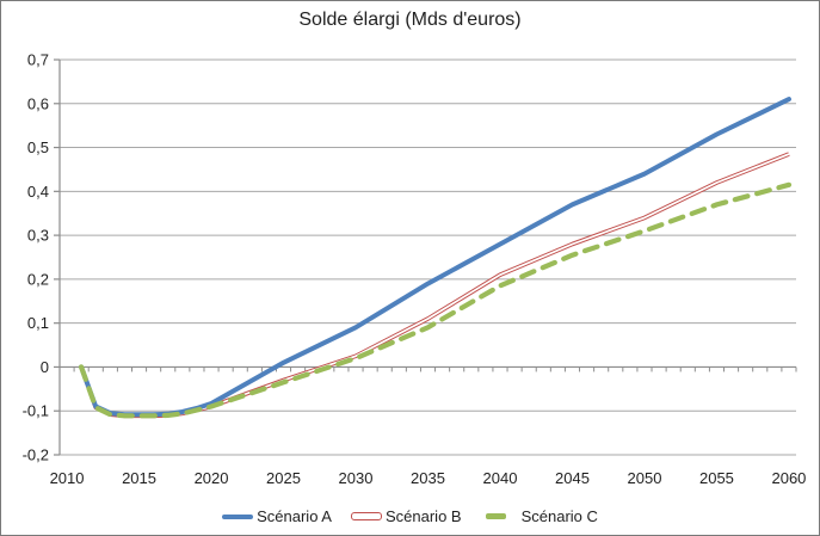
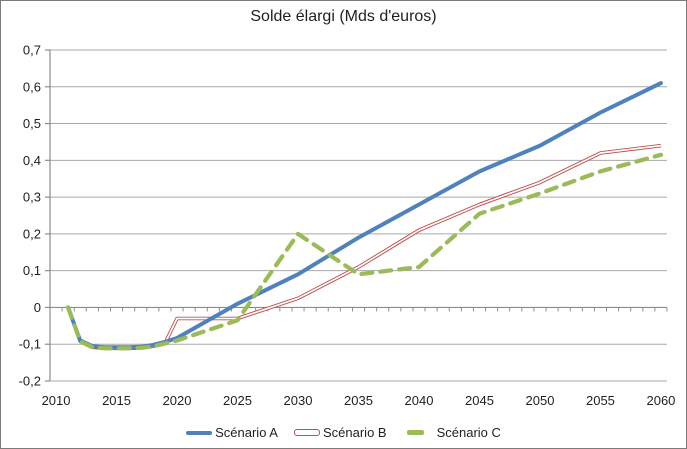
Scénario B/2020: -0,09 -> -0,03
Scénario C/2030: 0,02 -> 0,20
Scénario C/2040: 0,18 -> 0,11
Scénario B/2060: 0,48 -> 0,44
